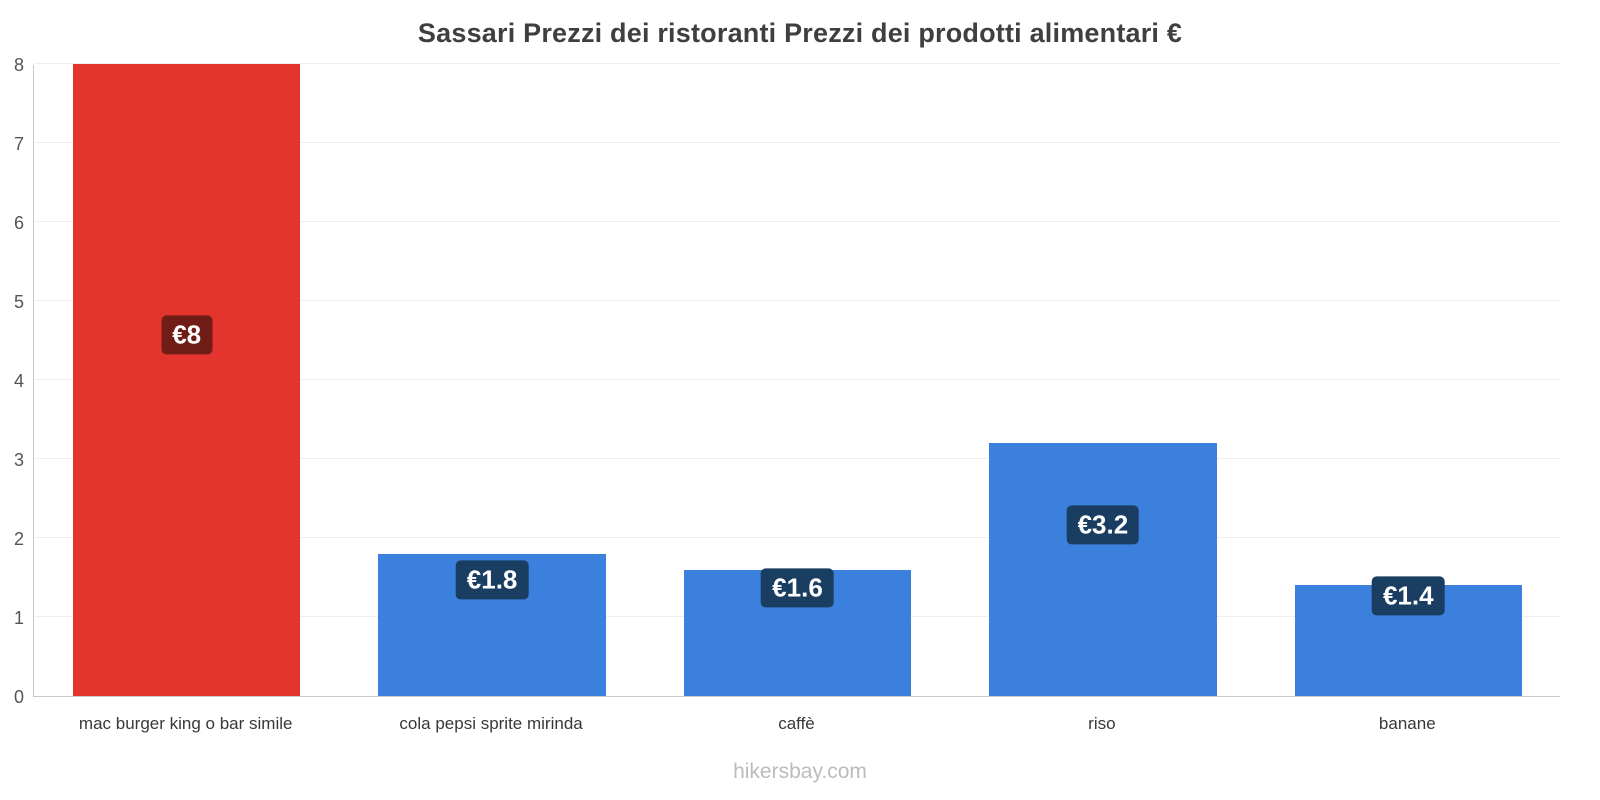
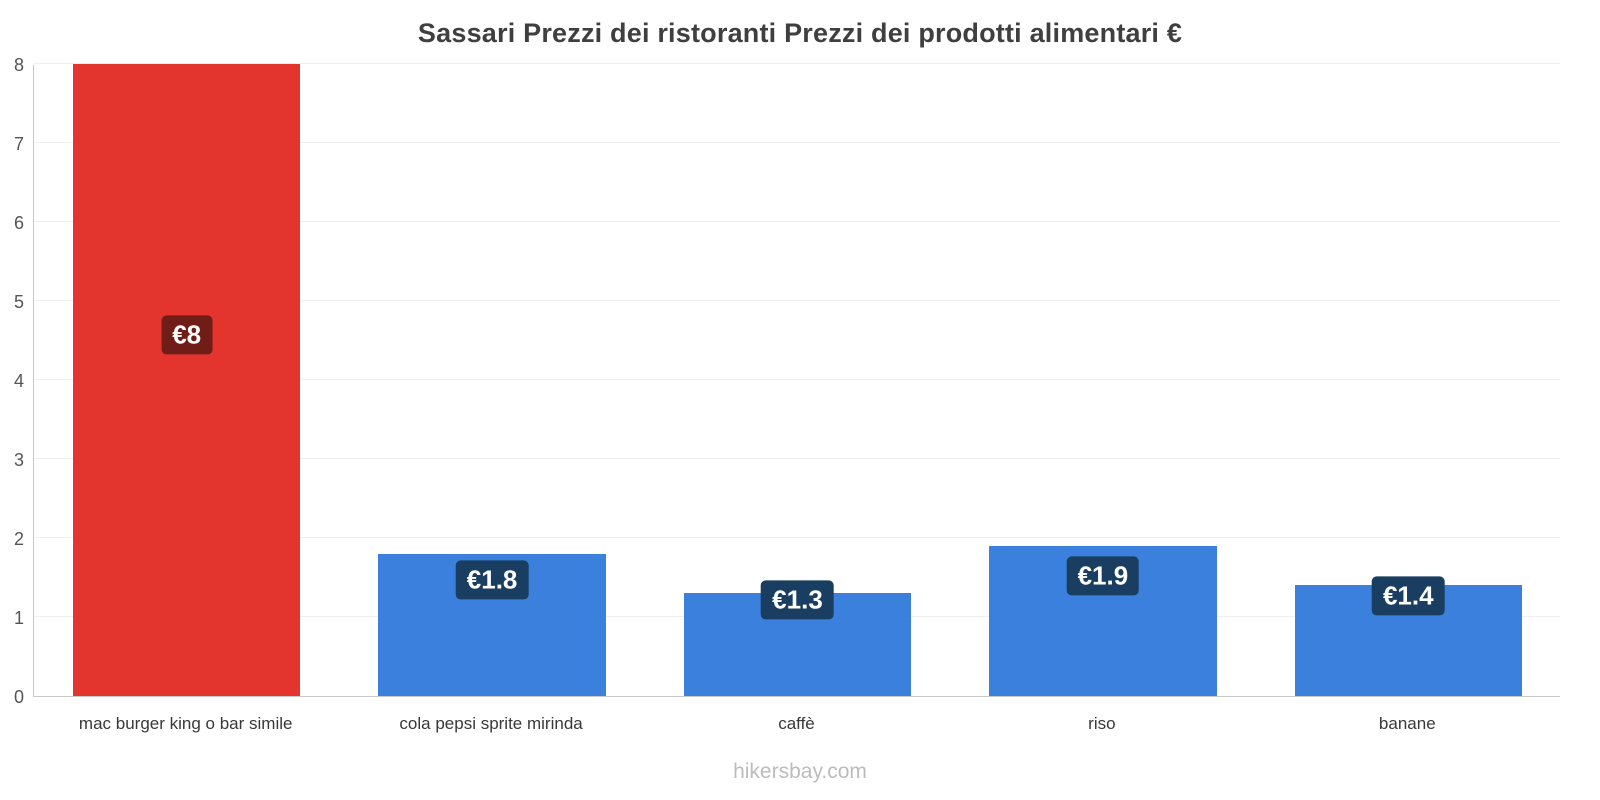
caffè: €1.6 -> €1.3
riso: €3.2 -> €1.9
